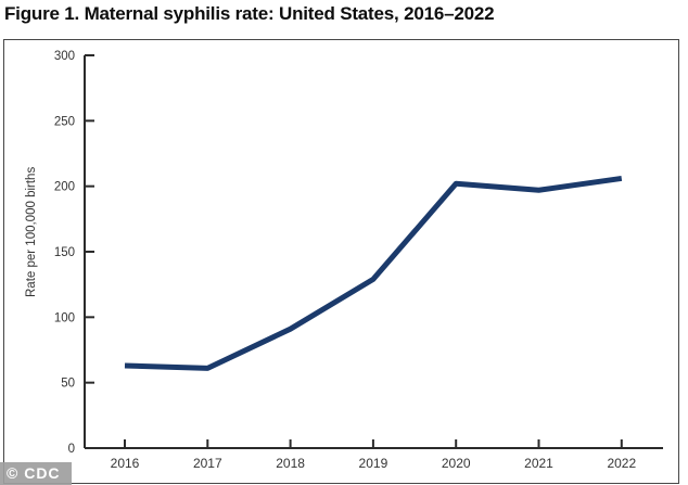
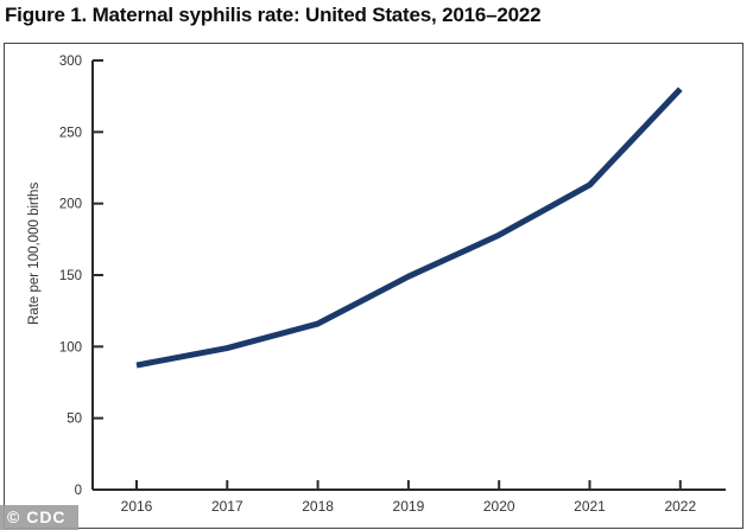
2016: 63 -> 87
2017: 61 -> 99
2018: 91 -> 116
2019: 129 -> 149
2020: 202 -> 178
2021: 197 -> 213
2022: 206 -> 280
